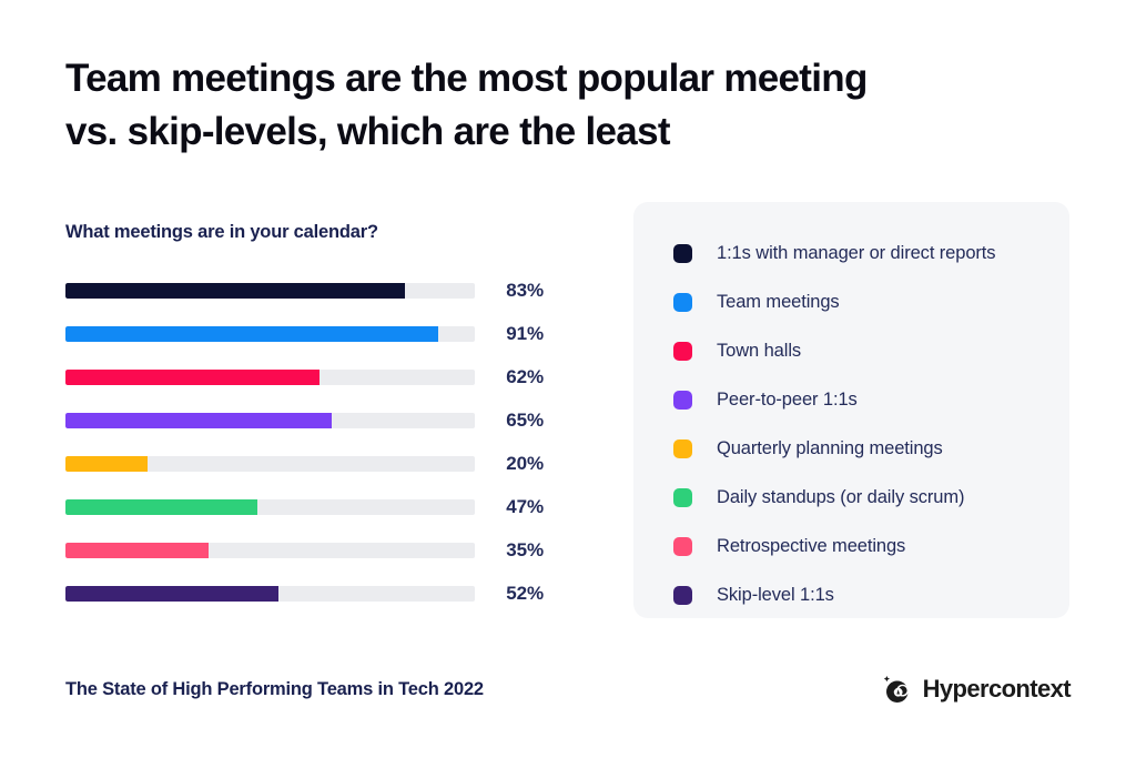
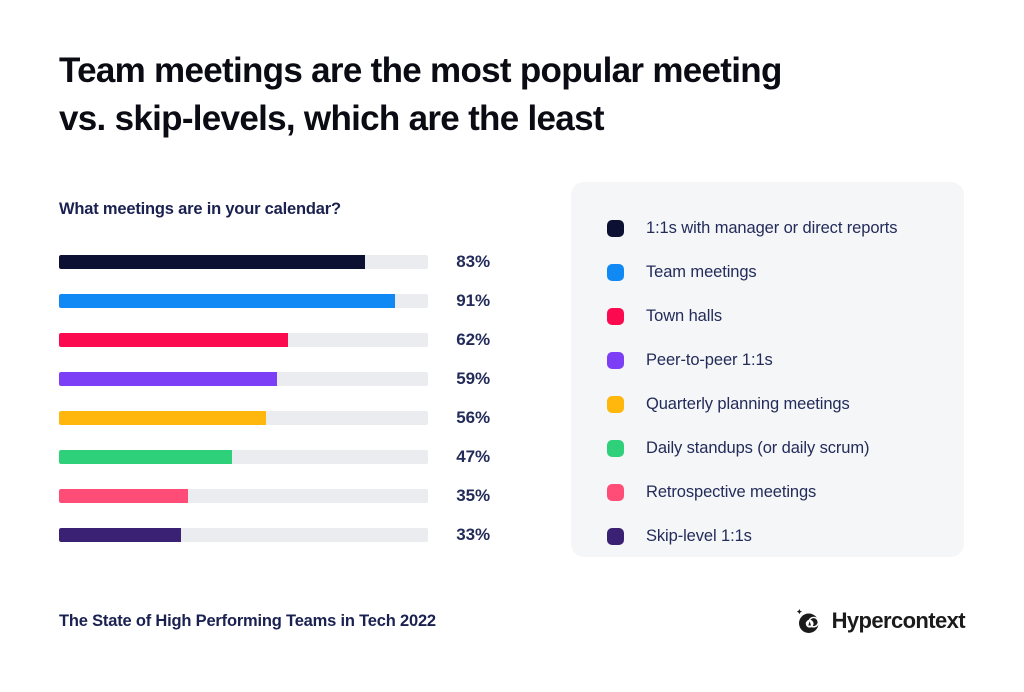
Peer-to-peer 1:1s: 65% -> 59%
Quarterly planning meetings: 20% -> 56%
Skip-level 1:1s: 52% -> 33%
